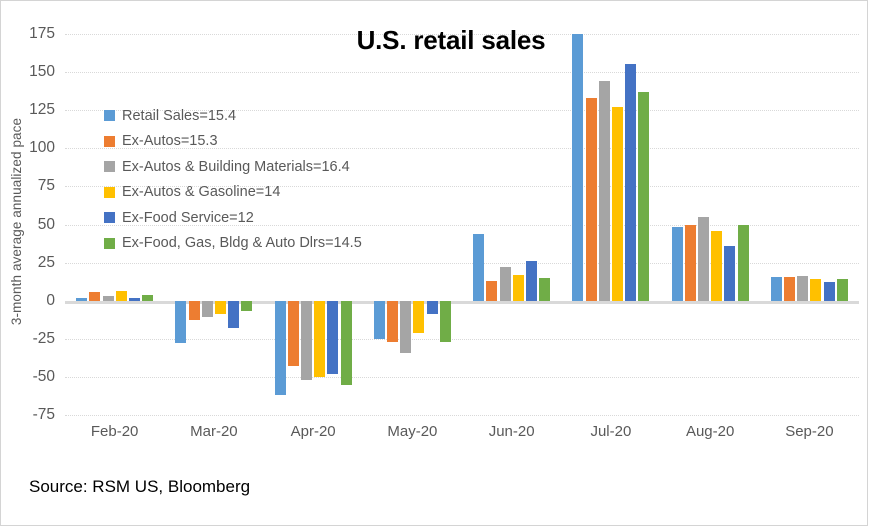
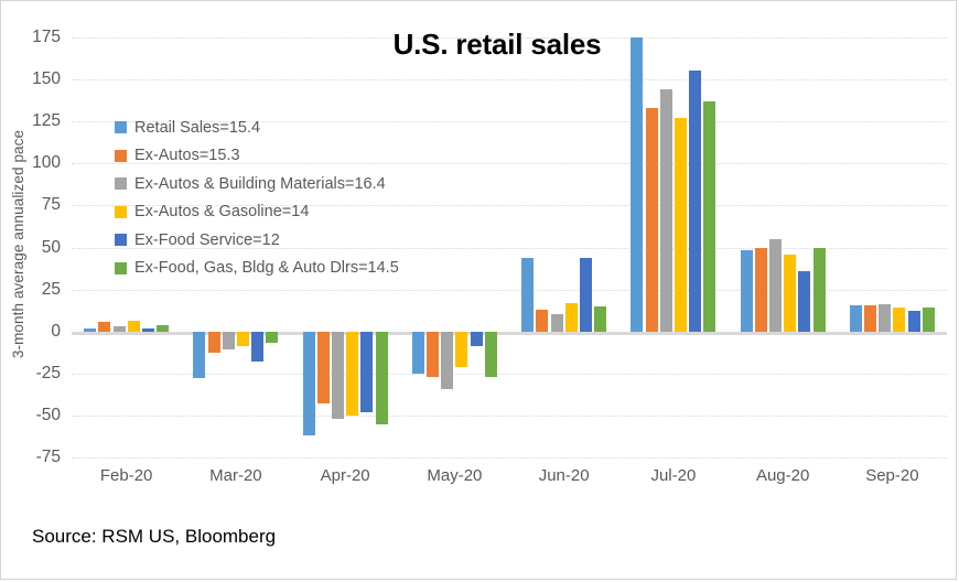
Ex-Autos & Building Materials=16.4/Jun-20: 22 -> 10
Ex-Food Service=12/Jun-20: 26 -> 44
